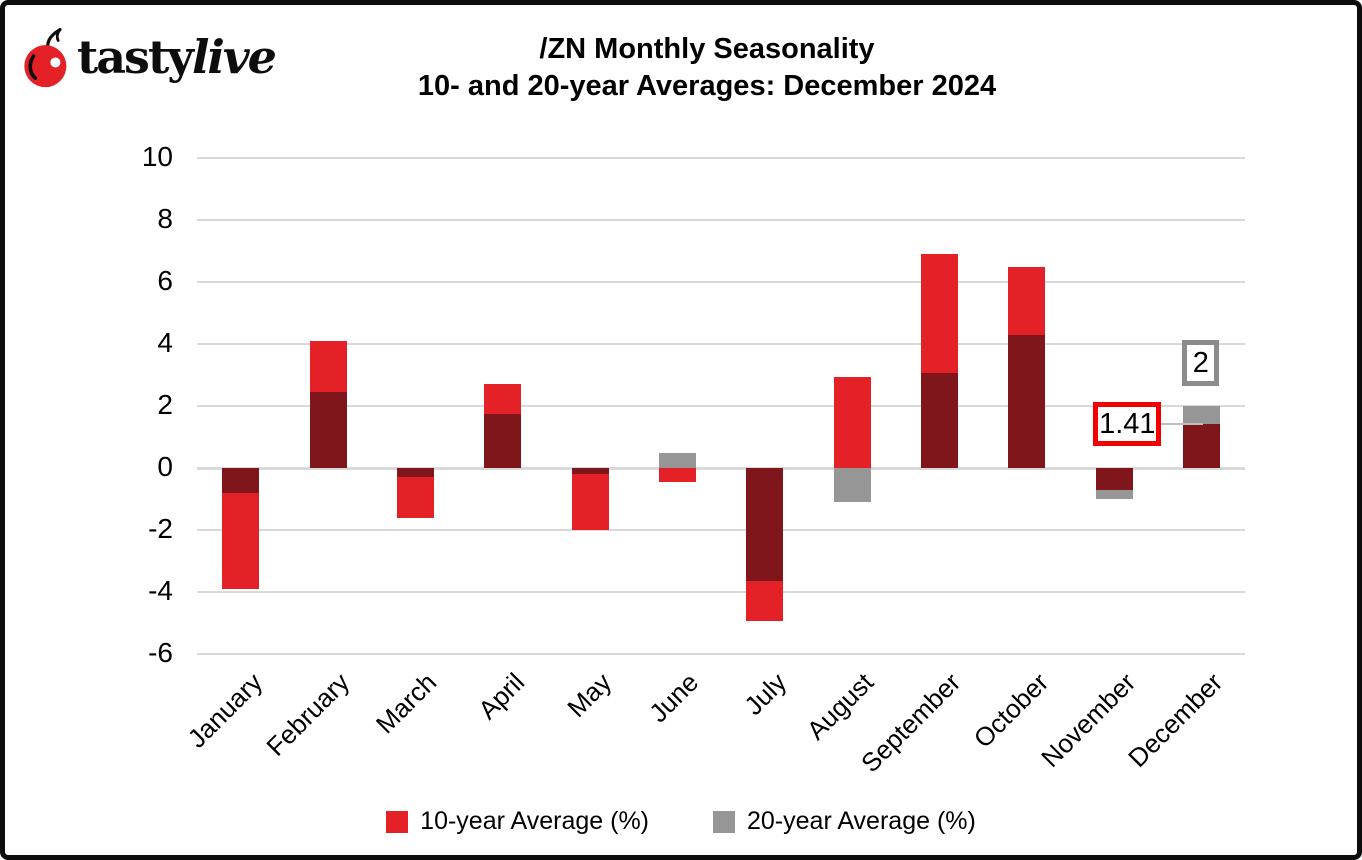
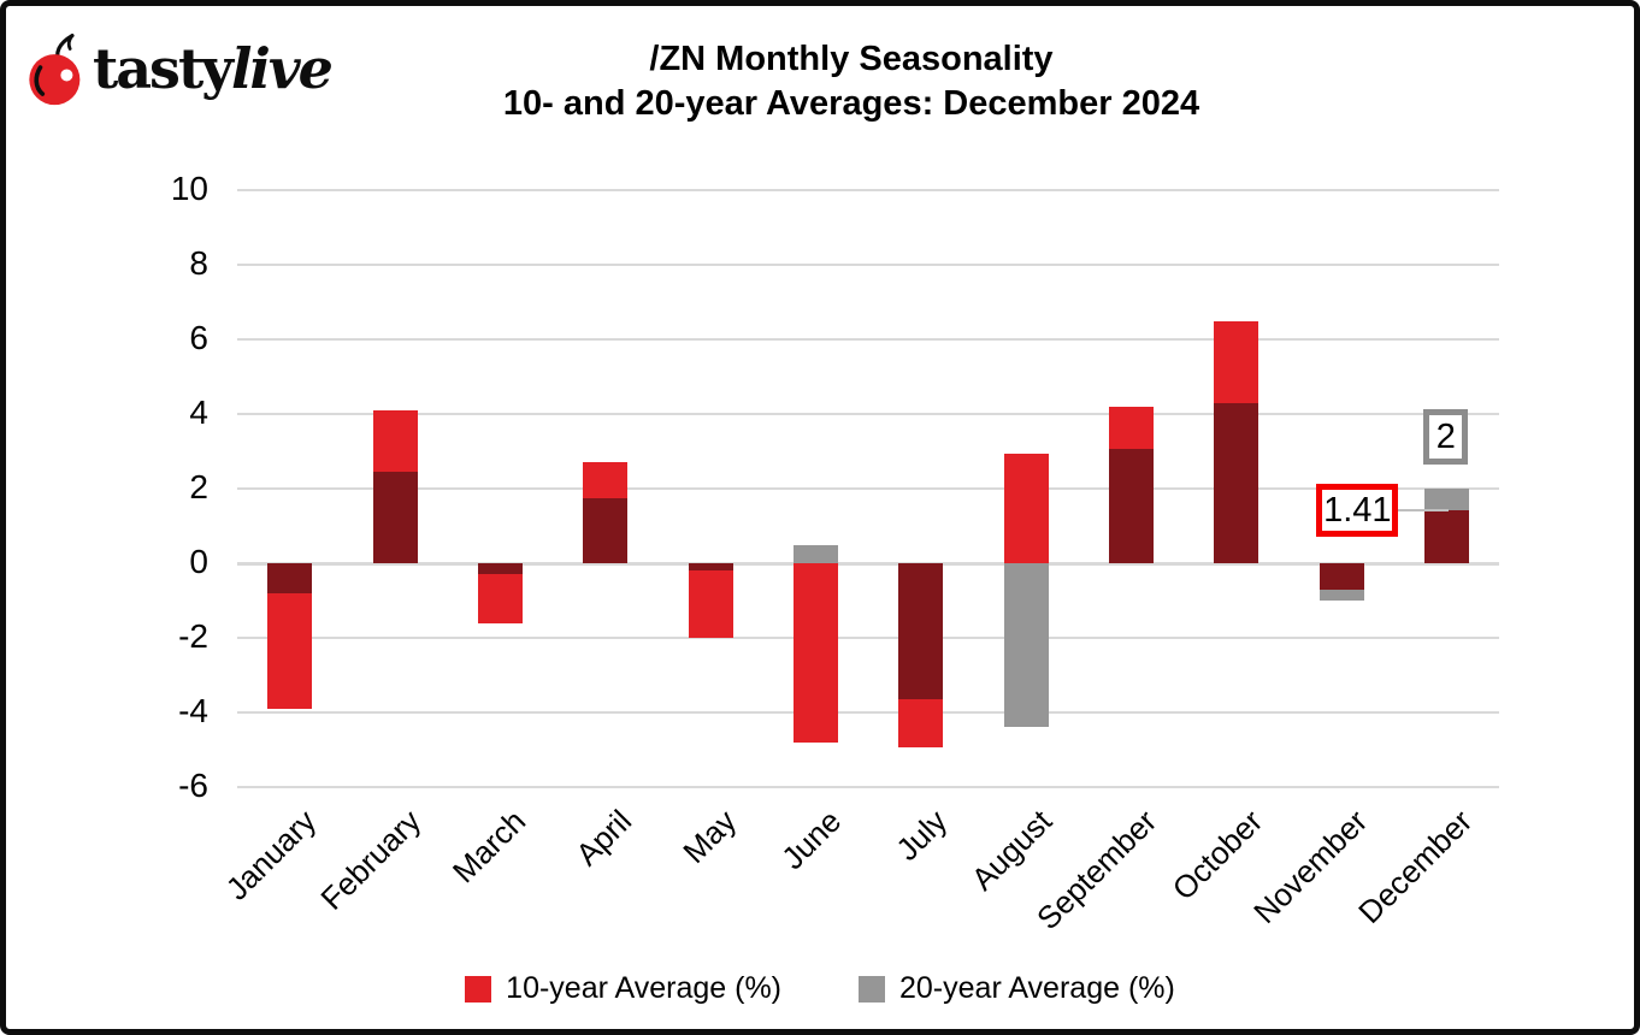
10-year Average (%)/June: -0.5 -> -4.8
20-year Average (%)/August: -1.1 -> -4.4
10-year Average (%)/September: 6.9 -> 4.2
